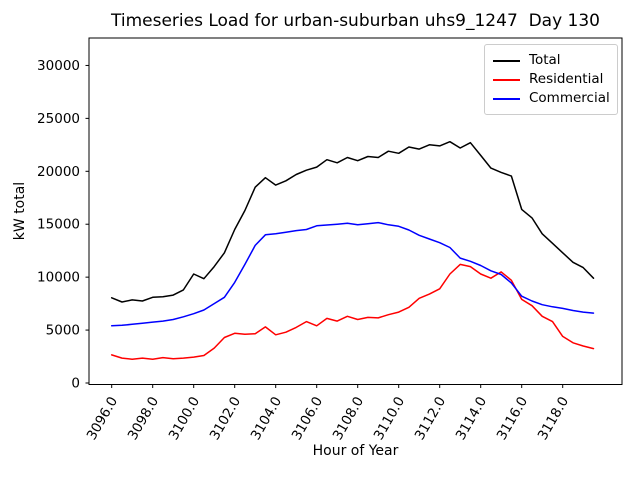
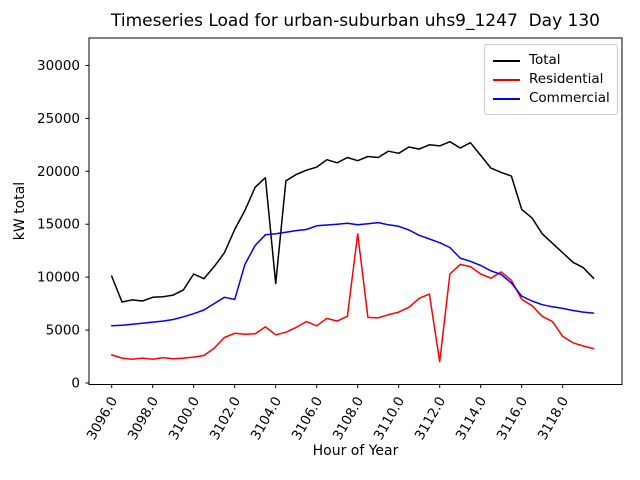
Total/3096.0: 8000 -> 10100
Commercial/3102.0: 9500 -> 7900
Total/3104.0: 18700 -> 9400
Residential/3108.0: 6000 -> 14100
Residential/3112.0: 8900 -> 2000
